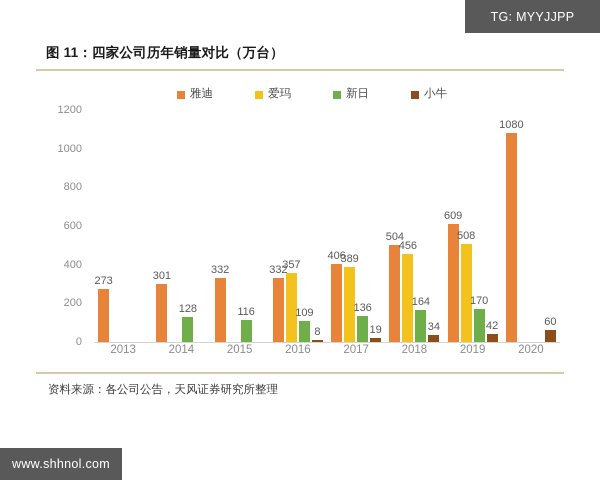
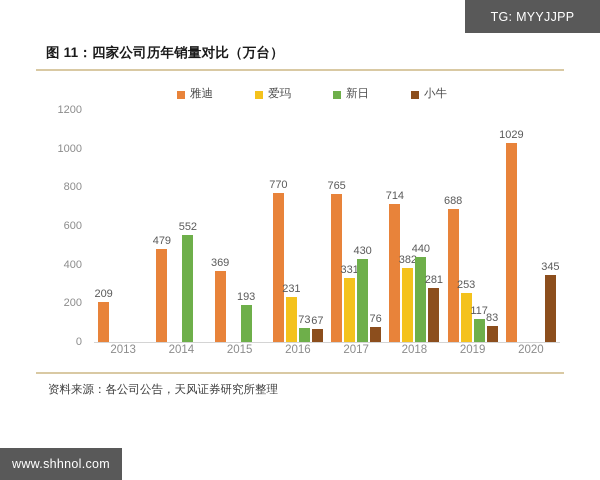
雅迪/2013: 273 -> 209
雅迪/2014: 301 -> 479
新日/2014: 128 -> 552
雅迪/2015: 332 -> 369
新日/2015: 116 -> 193
雅迪/2016: 332 -> 770
爱玛/2016: 357 -> 231
新日/2016: 109 -> 73
小牛/2016: 8 -> 67
雅迪/2017: 406 -> 765
爱玛/2017: 389 -> 331
新日/2017: 136 -> 430
小牛/2017: 19 -> 76
雅迪/2018: 504 -> 714
爱玛/2018: 456 -> 382
新日/2018: 164 -> 440
小牛/2018: 34 -> 281
雅迪/2019: 609 -> 688
爱玛/2019: 508 -> 253
新日/2019: 170 -> 117
小牛/2019: 42 -> 83
雅迪/2020: 1080 -> 1029
小牛/2020: 60 -> 345
